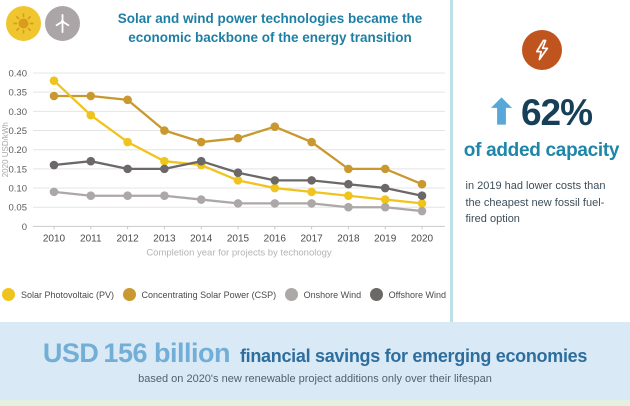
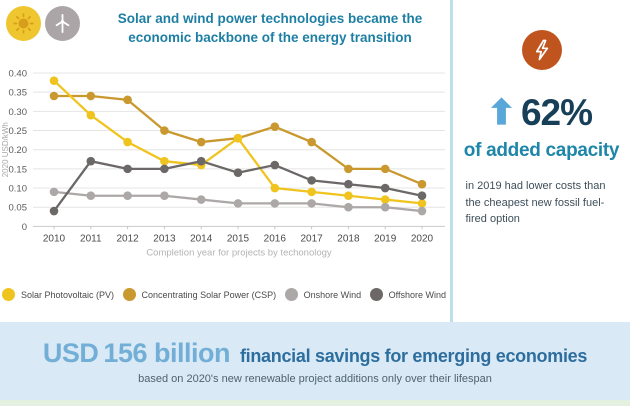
Offshore Wind/2010: 0.16 -> 0.04
Solar Photovoltaic (PV)/2015: 0.12 -> 0.23
Offshore Wind/2016: 0.12 -> 0.16
